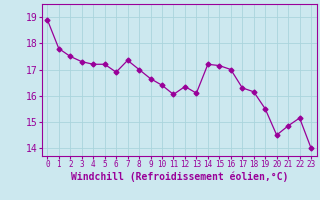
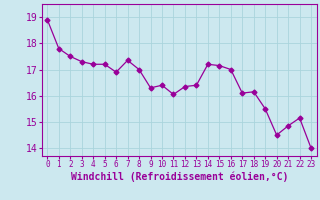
9: 16.65 -> 16.30
13: 16.10 -> 16.40
17: 16.30 -> 16.10
